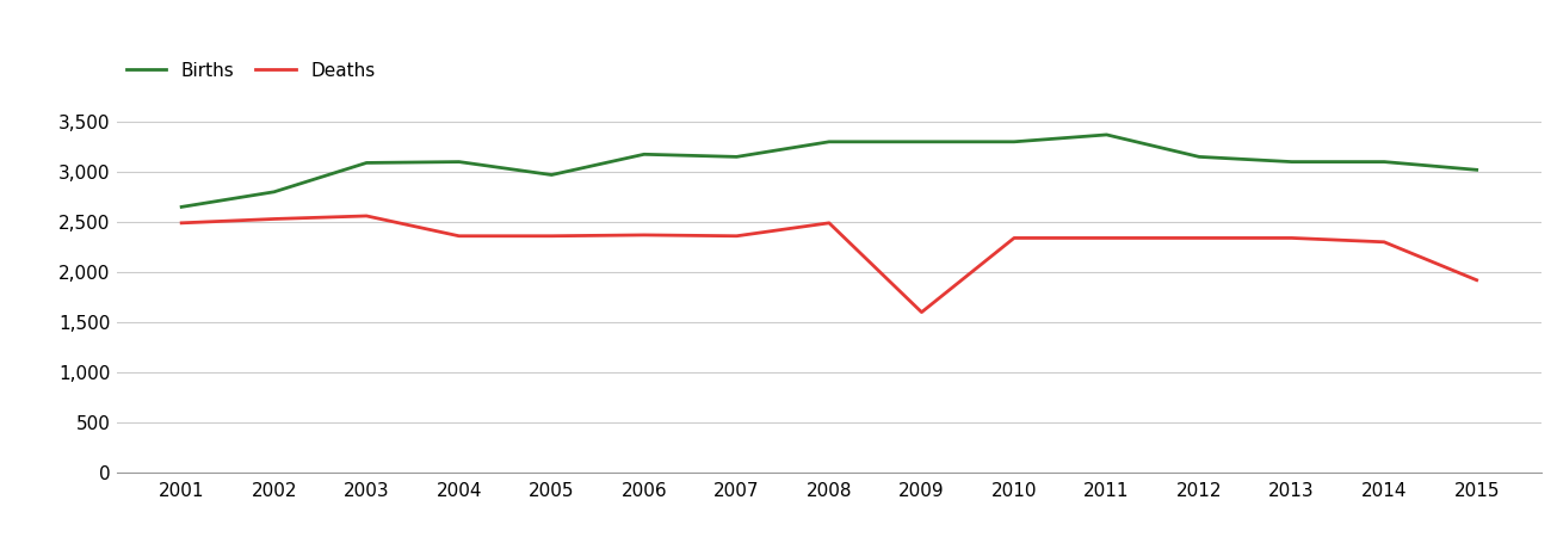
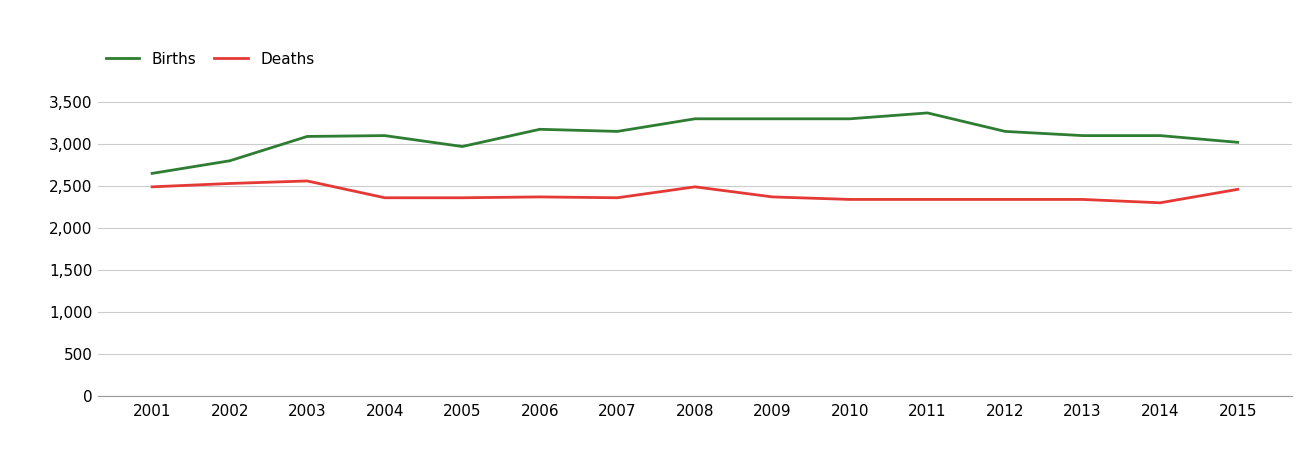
Deaths/2009: 1,600 -> 2,370
Deaths/2015: 1,920 -> 2,460
